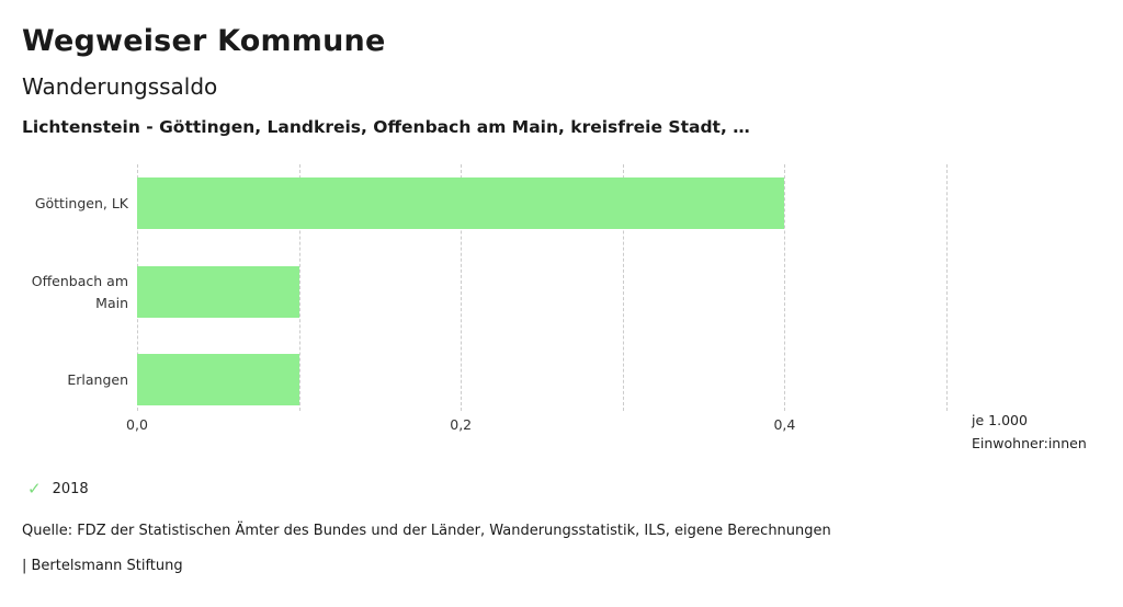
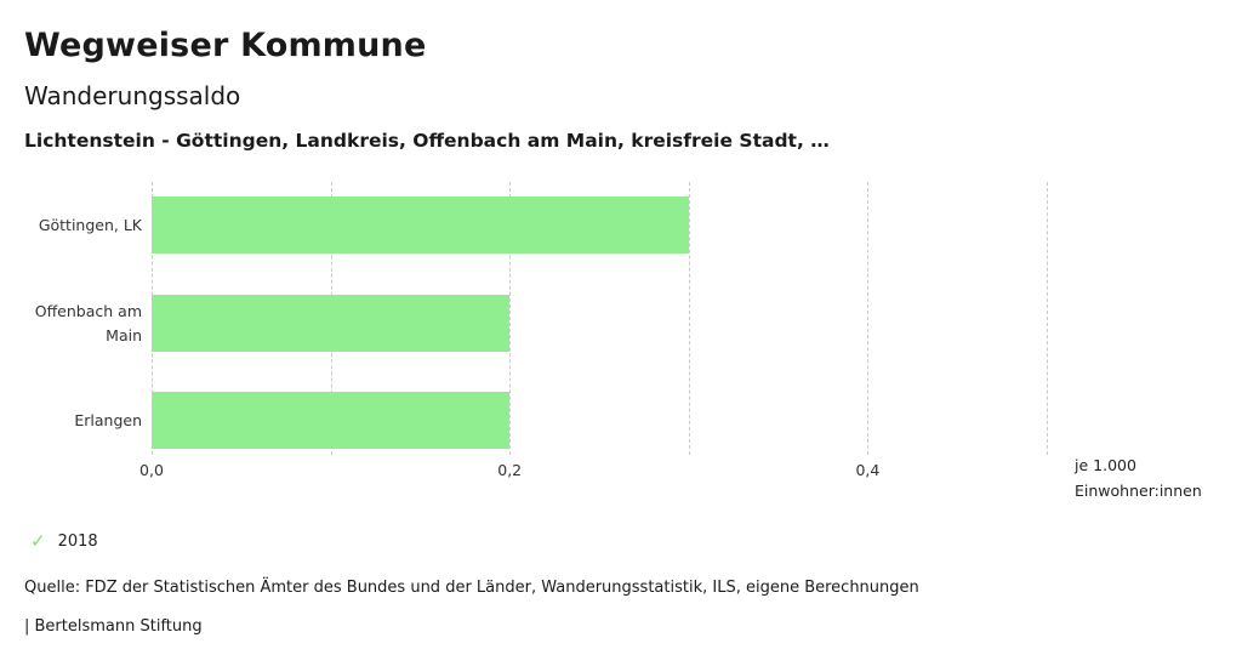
Göttingen, LK: 0,4 -> 0,3
Offenbach am Main: 0,1 -> 0,2
Erlangen: 0,1 -> 0,2
